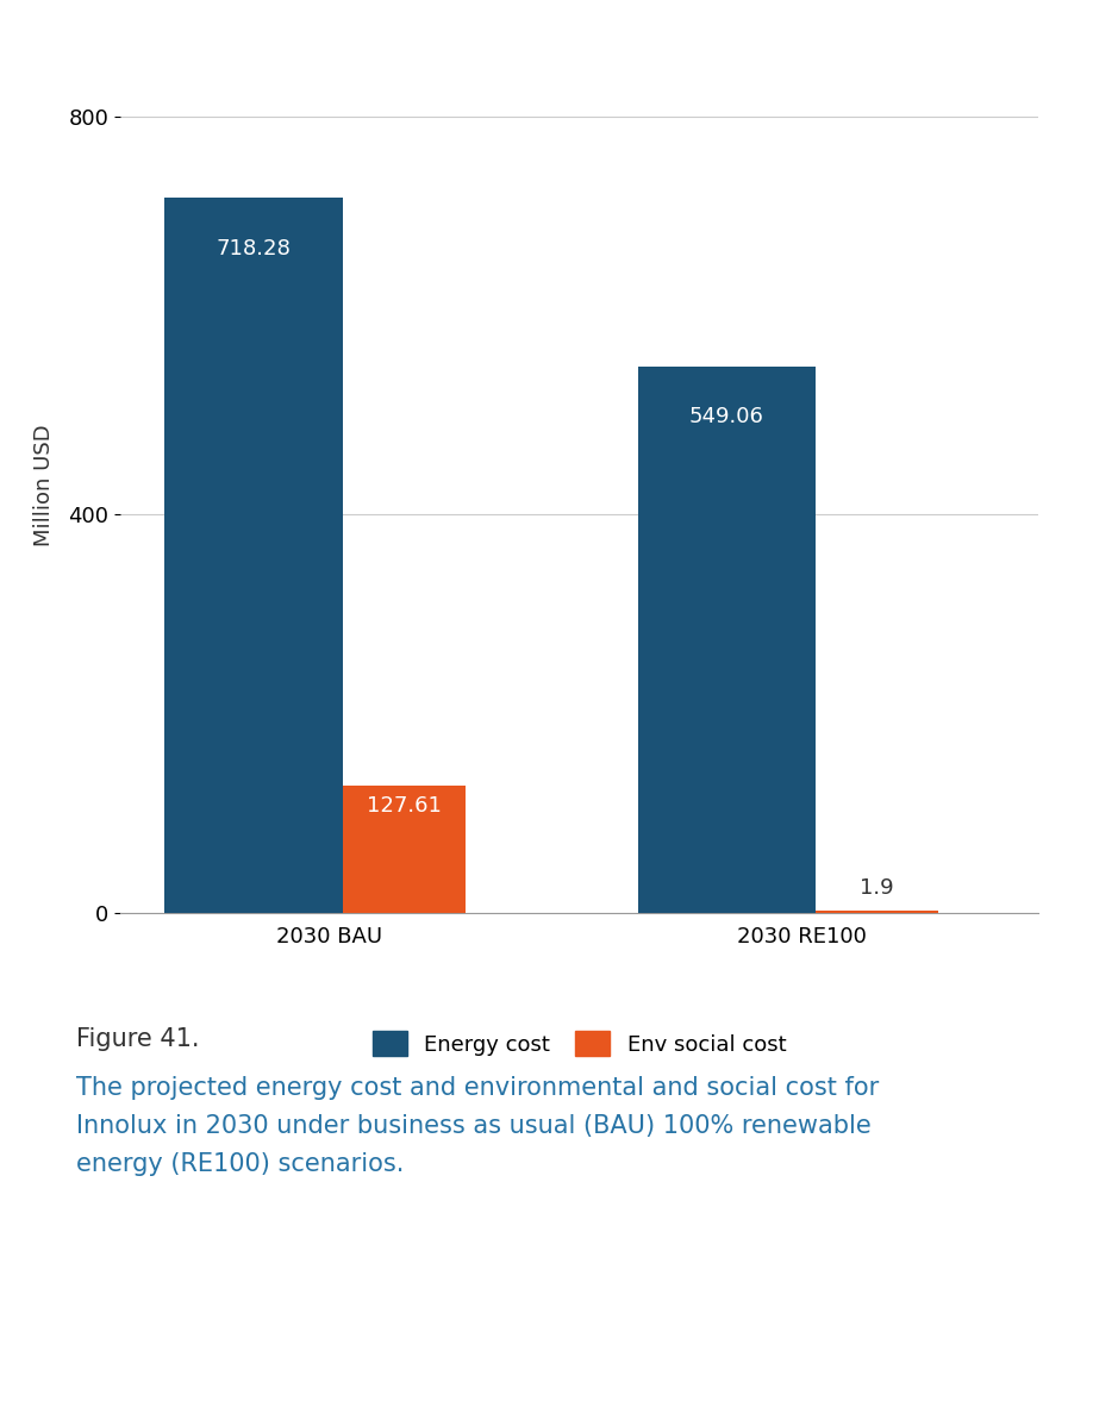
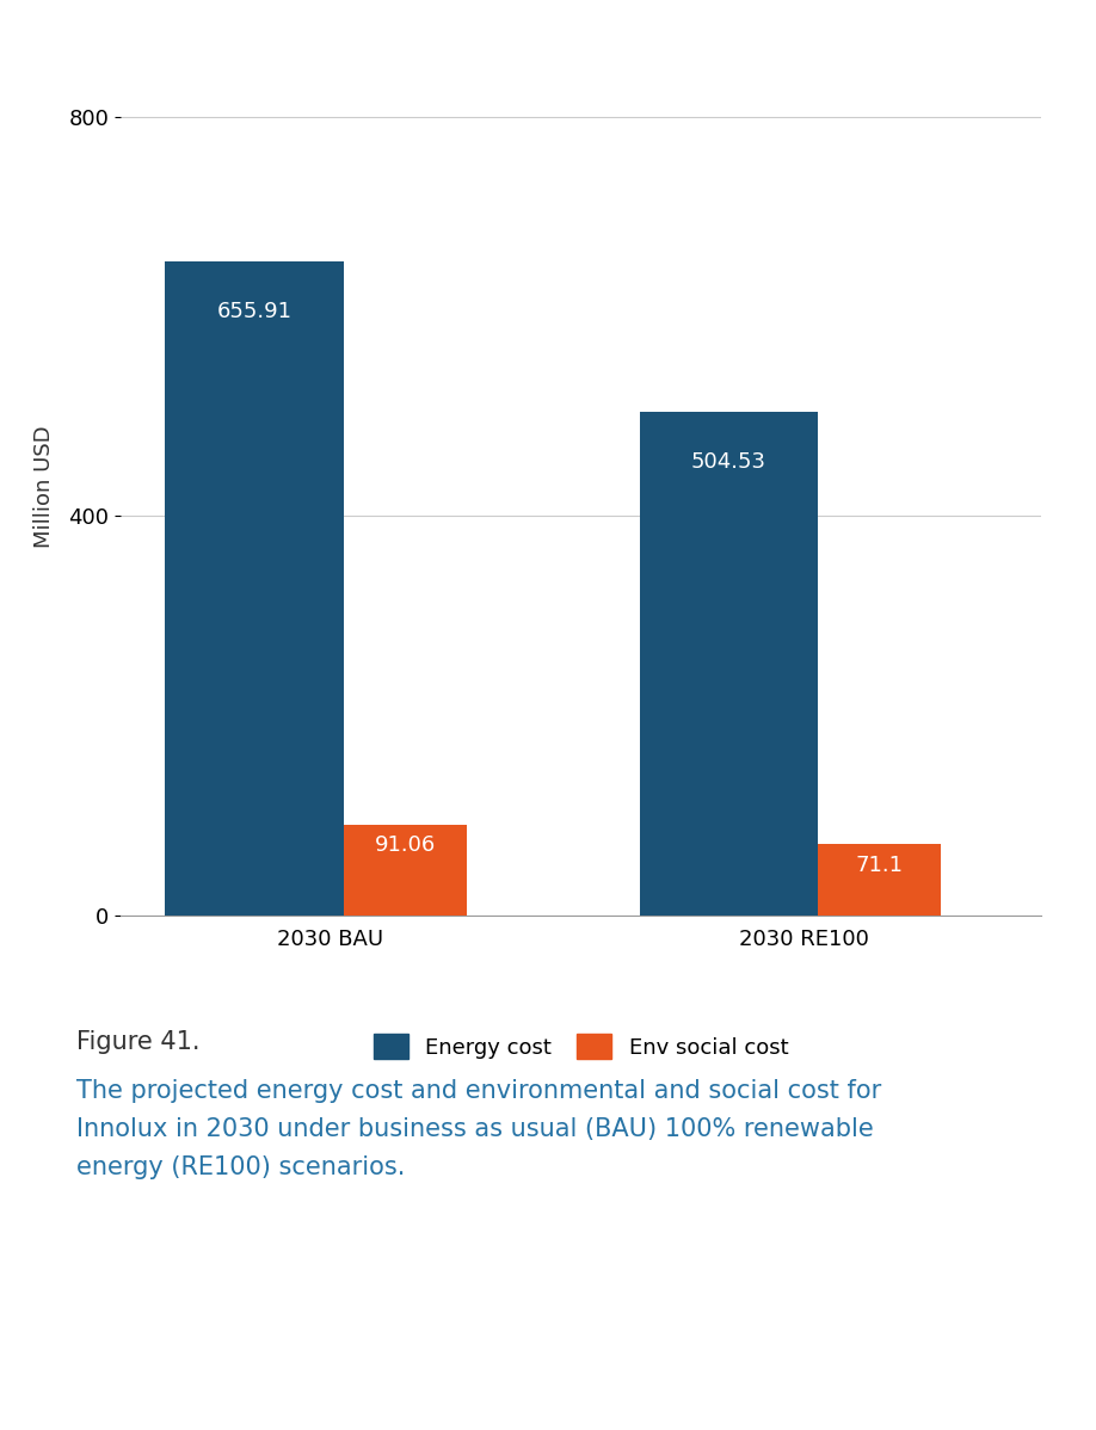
Energy cost/2030 BAU: 718.28 -> 655.91
Env social cost/2030 BAU: 127.61 -> 91.06
Energy cost/2030 RE100: 549.06 -> 504.53
Env social cost/2030 RE100: 1.9 -> 71.1
